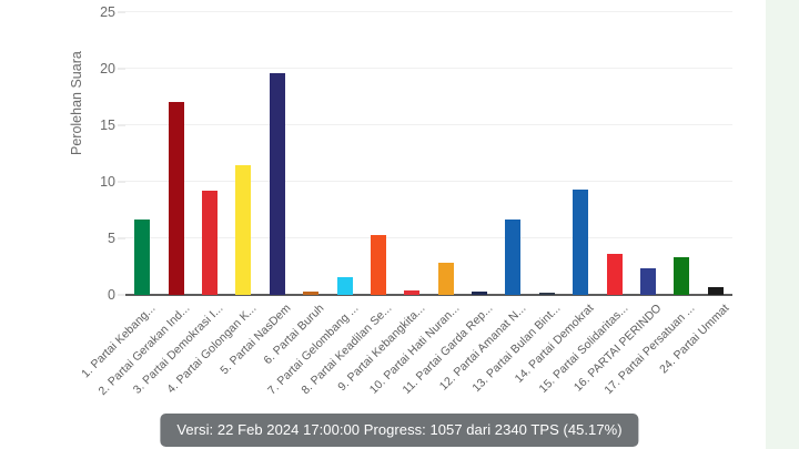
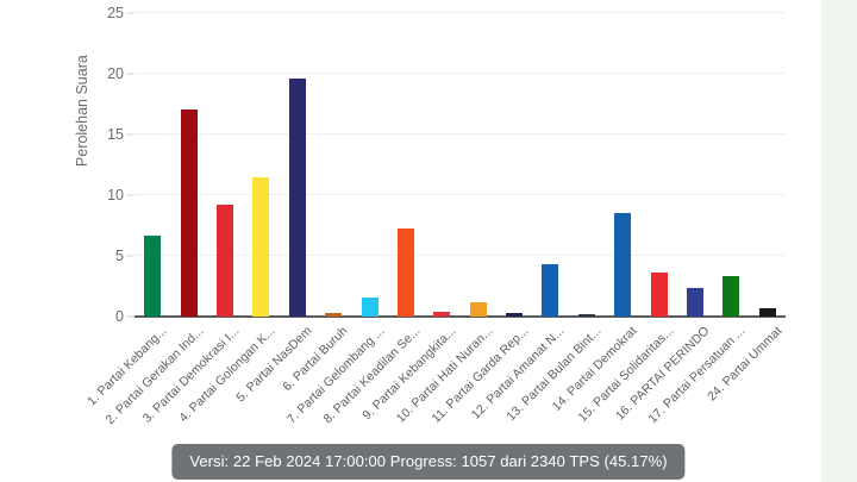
8. Partai Keadilan Se...: 5.3 -> 7.3
10. Partai Hati Nuran...: 2.8 -> 1.2
12. Partai Amanat N...: 6.7 -> 4.3
14. Partai Demokrat: 9.3 -> 8.5
